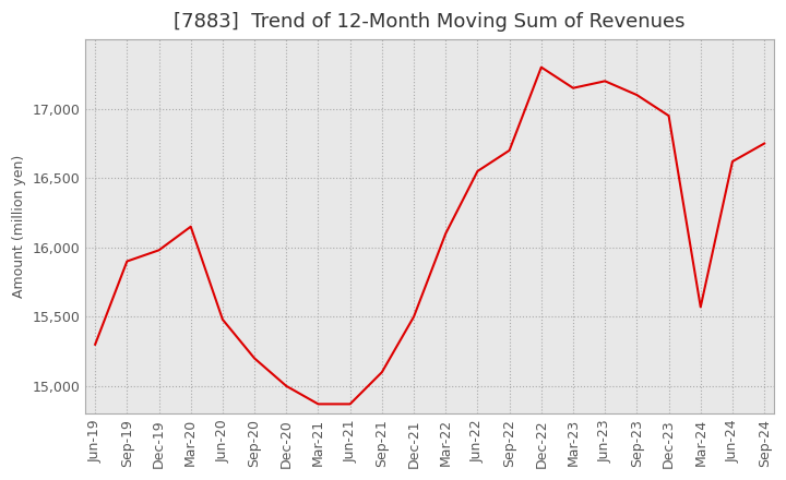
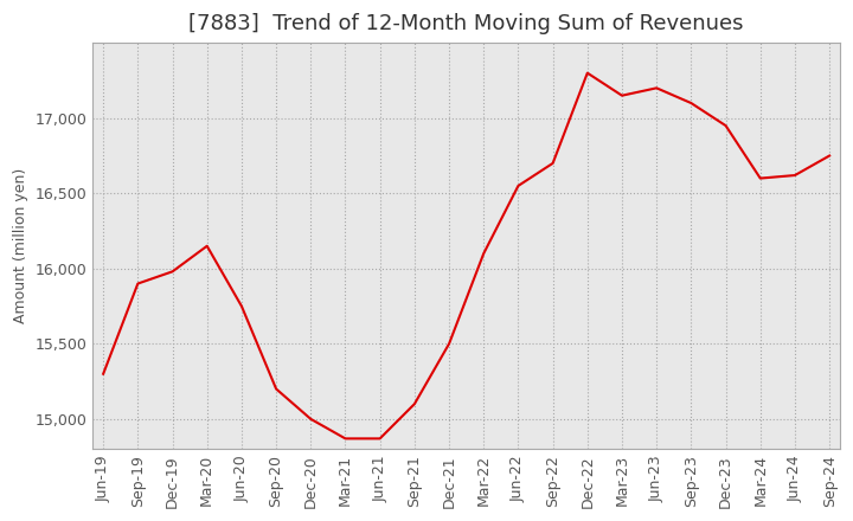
Jun-20: 15,480 -> 15,750
Mar-24: 15,570 -> 16,600
